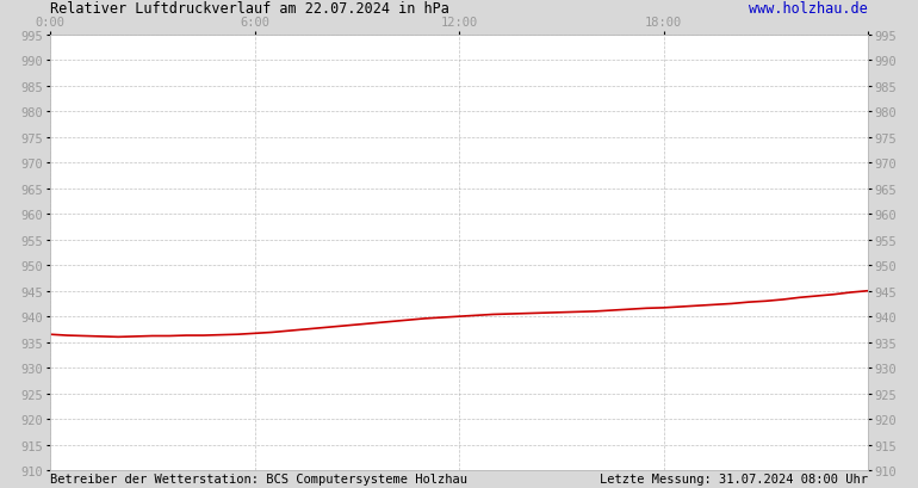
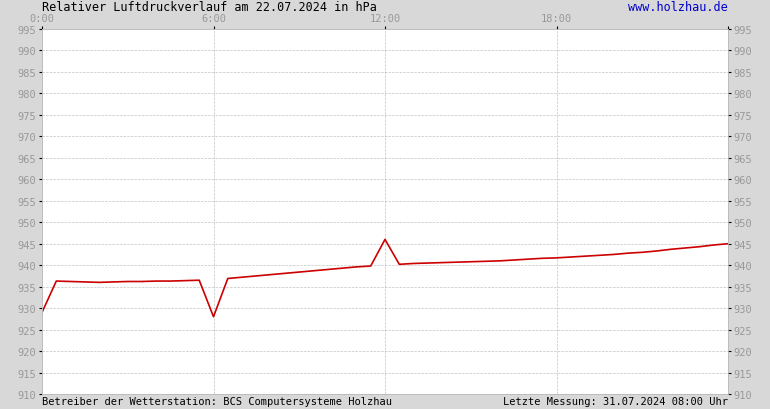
0:00: 936.5 -> 929.0
6:00: 936.7 -> 928.0
12:00: 940.0 -> 946.0
